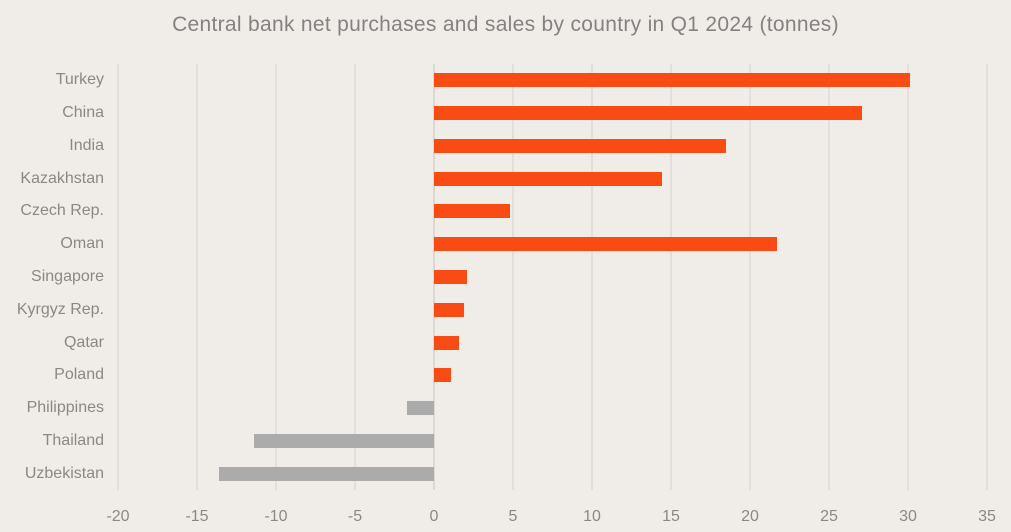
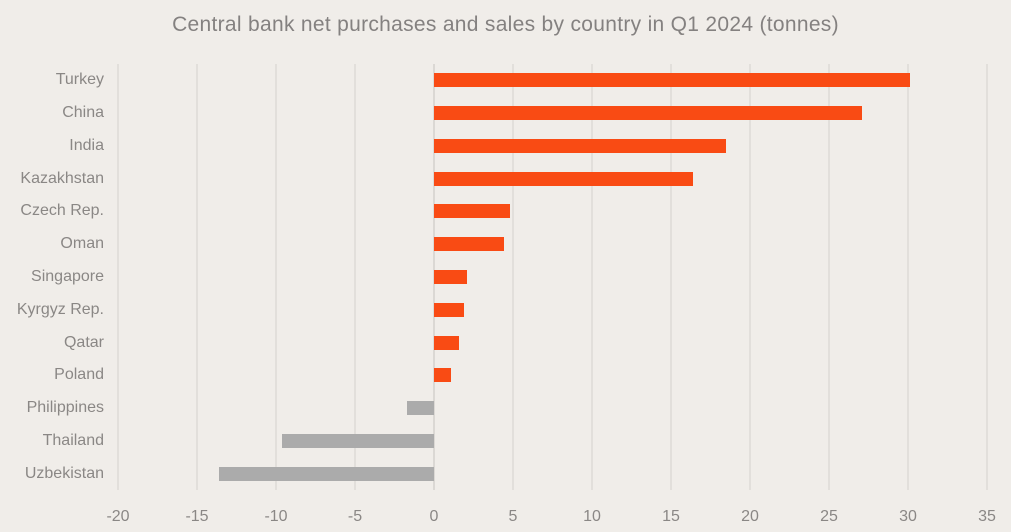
Kazakhstan: 14.4 -> 16.4
Oman: 21.7 -> 4.4
Thailand: -11.4 -> -9.6
